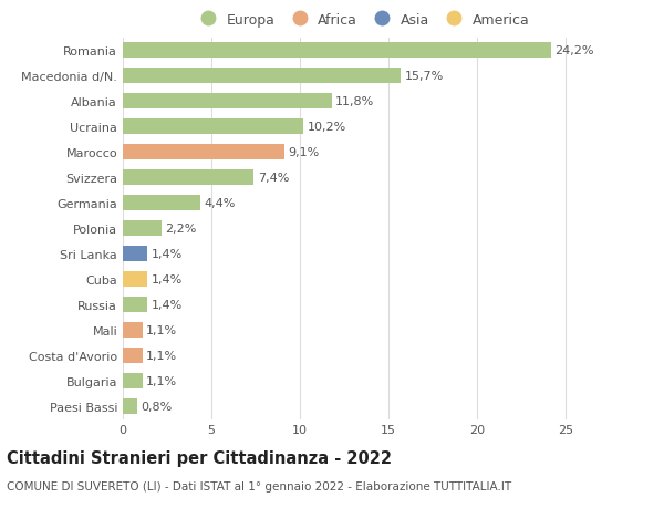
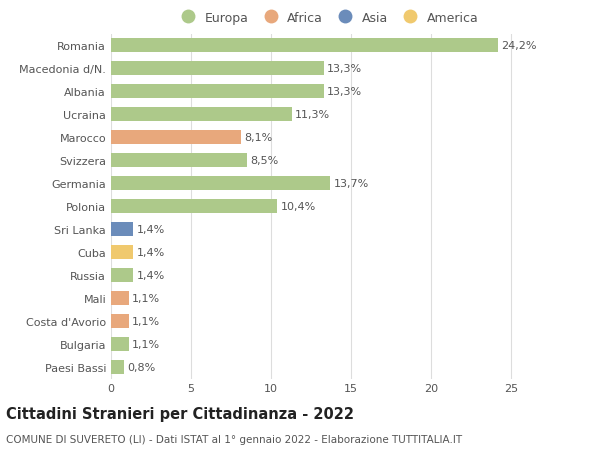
Macedonia d/N.: 15,7% -> 13,3%
Albania: 11,8% -> 13,3%
Ucraina: 10,2% -> 11,3%
Marocco: 9,1% -> 8,1%
Svizzera: 7,4% -> 8,5%
Germania: 4,4% -> 13,7%
Polonia: 2,2% -> 10,4%
